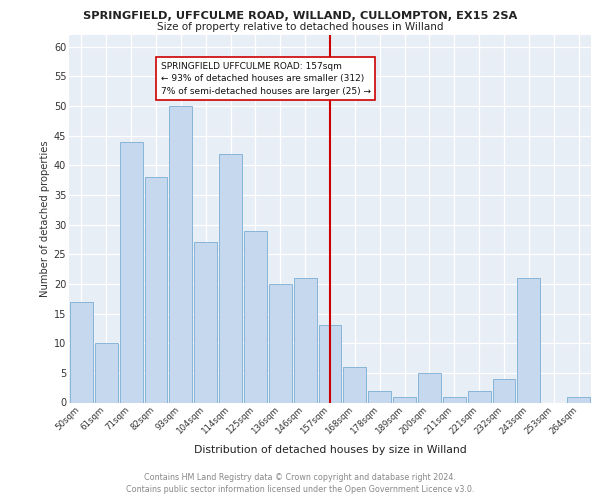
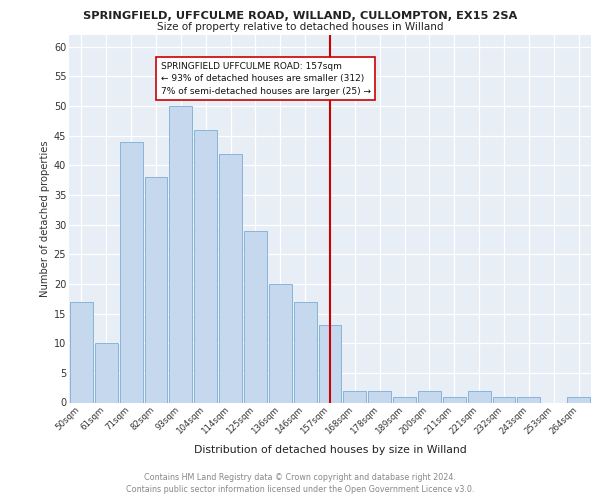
104sqm: 27 -> 46
146sqm: 21 -> 17
168sqm: 6 -> 2
200sqm: 5 -> 2
232sqm: 4 -> 1
243sqm: 21 -> 1
